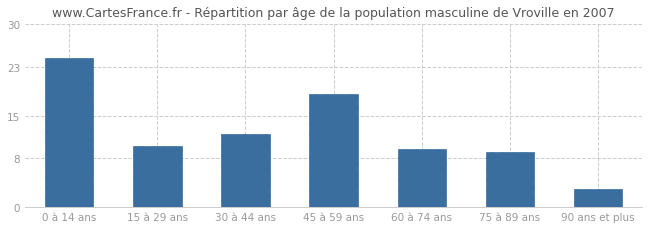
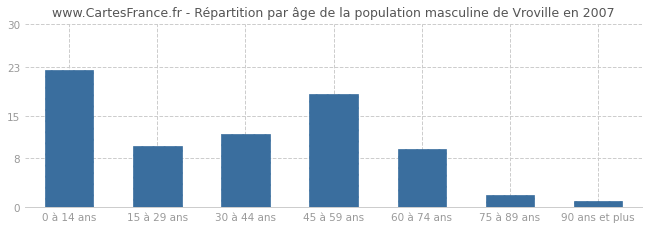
0 à 14 ans: 24.4 -> 22.5
75 à 89 ans: 9.0 -> 2.0
90 ans et plus: 3.0 -> 1.0
